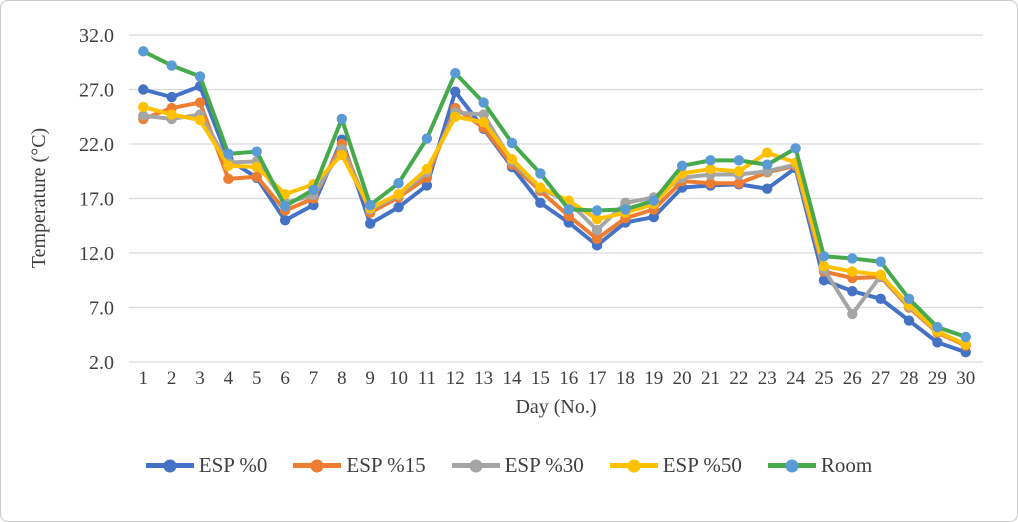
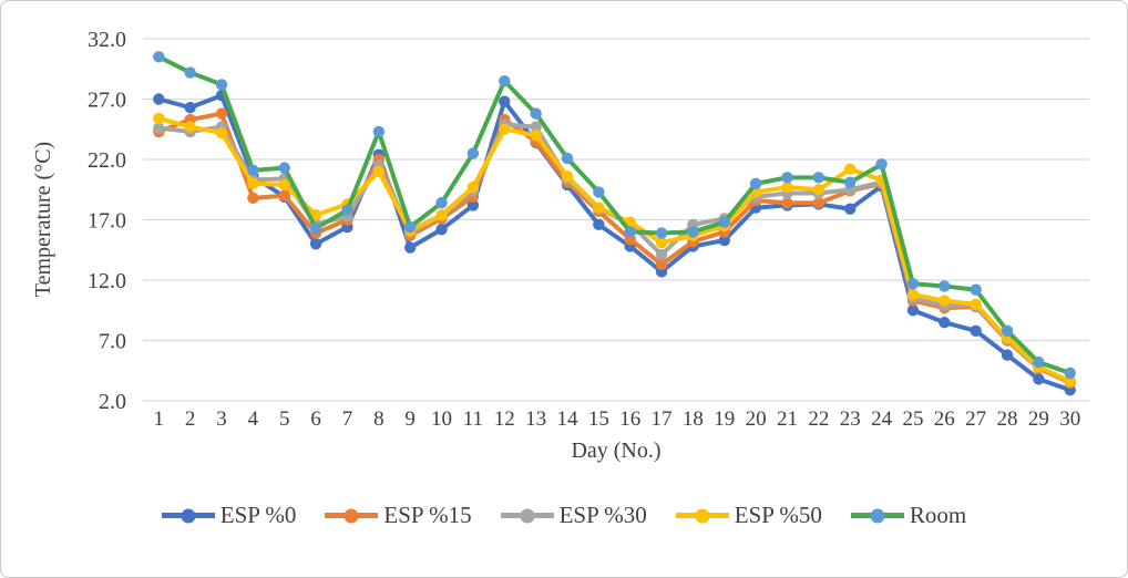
ESP %30/26: 6.4 -> 9.9
